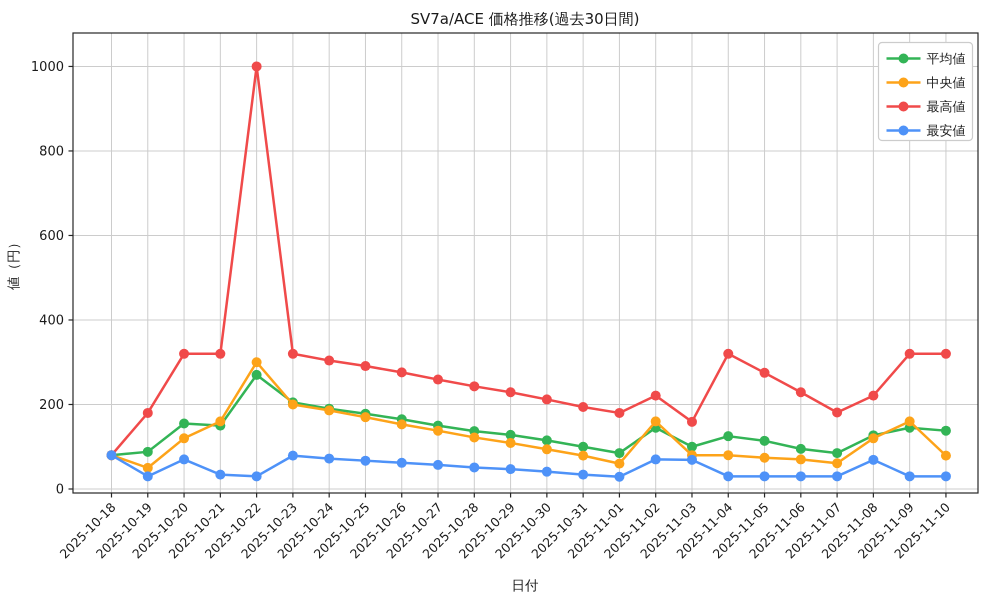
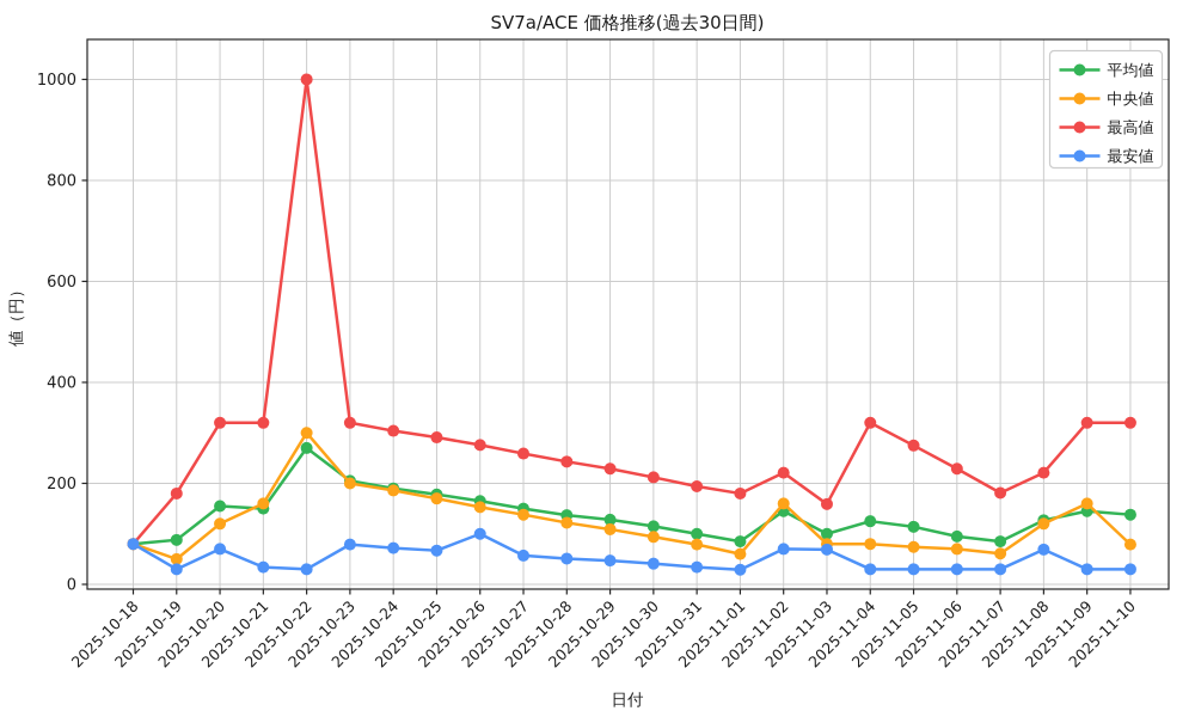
最安値/2025-10-26: 60 -> 100
